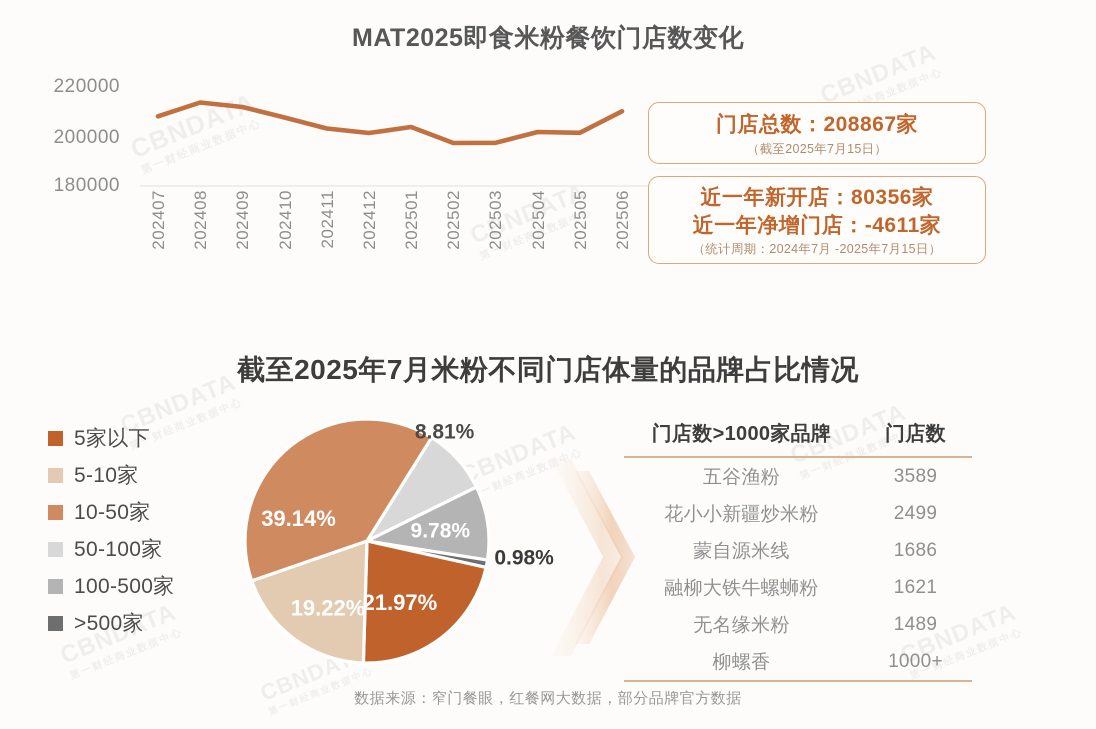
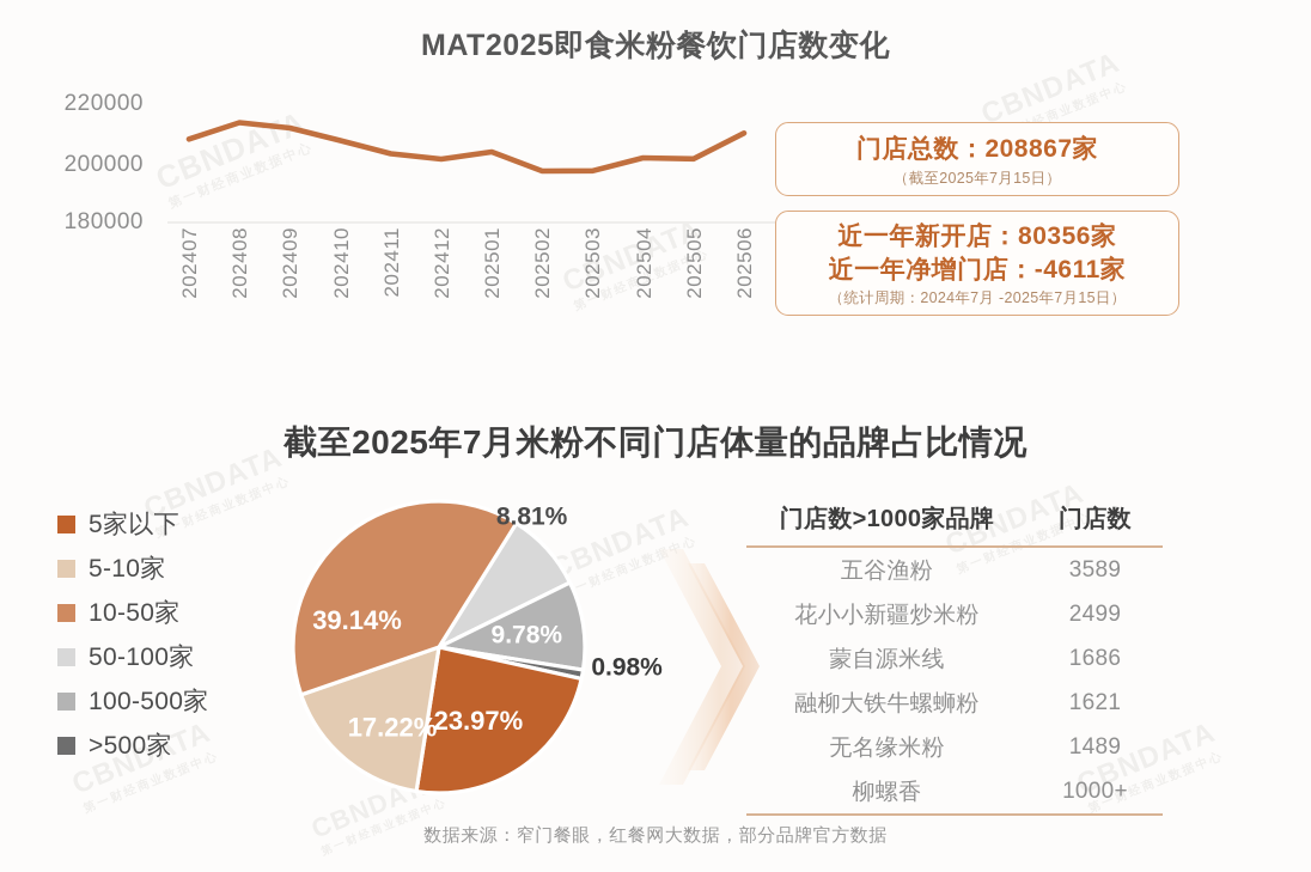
截至2025年7月米粉不同门店体量的品牌占比情况/5家以下: 21.97% -> 23.97%
截至2025年7月米粉不同门店体量的品牌占比情况/5-10家: 19.22% -> 17.22%
